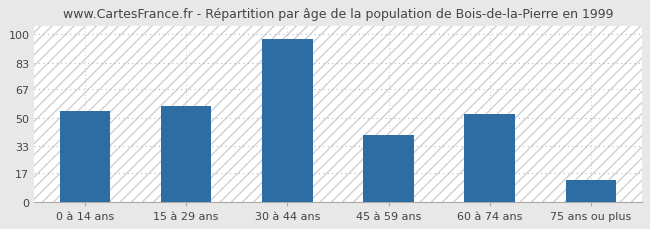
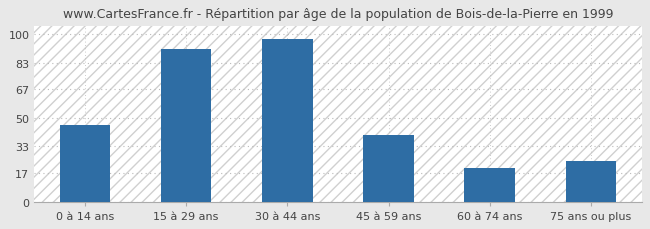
0 à 14 ans: 54 -> 46
15 à 29 ans: 57 -> 91
60 à 74 ans: 52 -> 20
75 ans ou plus: 13 -> 24
